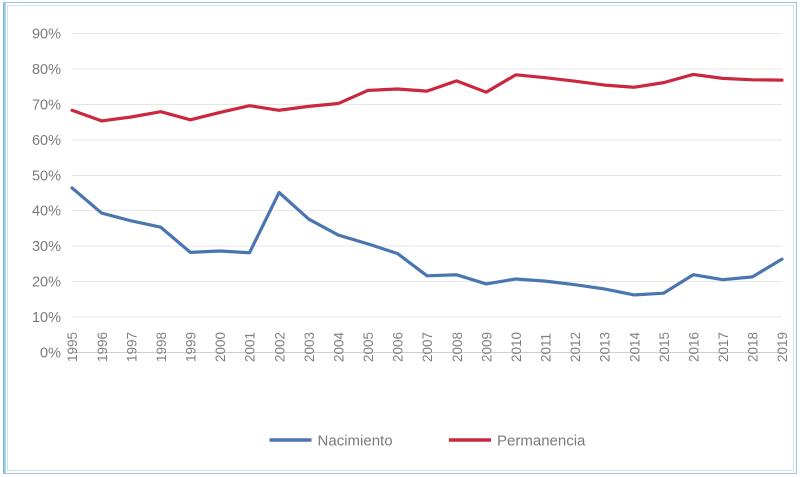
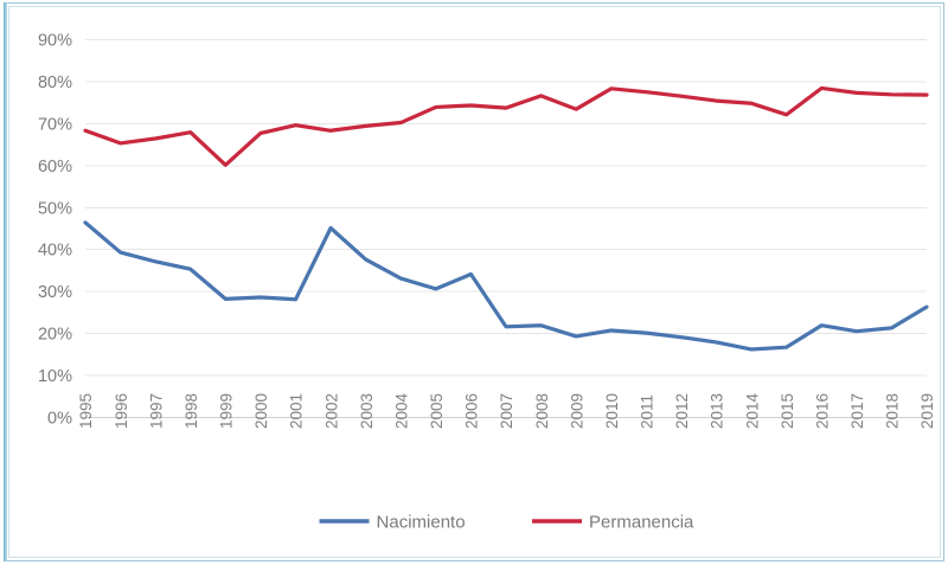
Permanencia/1999: 66% -> 60%
Nacimiento/2006: 28% -> 34%
Permanencia/2015: 76% -> 72%
